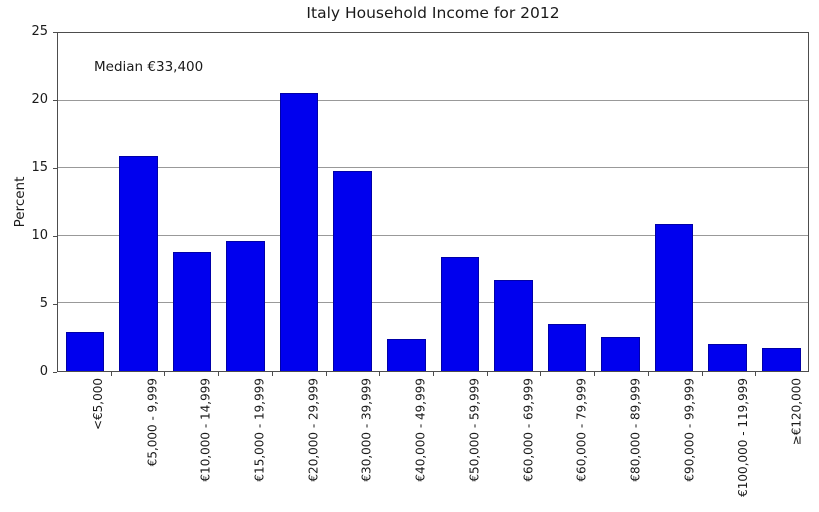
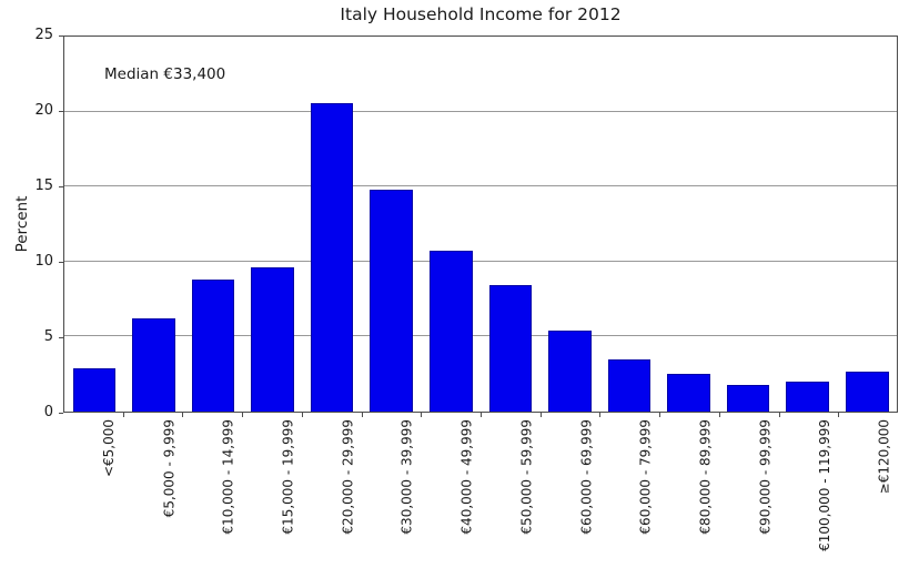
€5,000 - 9,999: 15.9 -> 6.2
€40,000 - 49,999: 2.4 -> 10.7
€60,000 - 69,999: 6.7 -> 5.4
€90,000 - 99,999: 10.9 -> 1.8
≥€120,000: 1.7 -> 2.7
